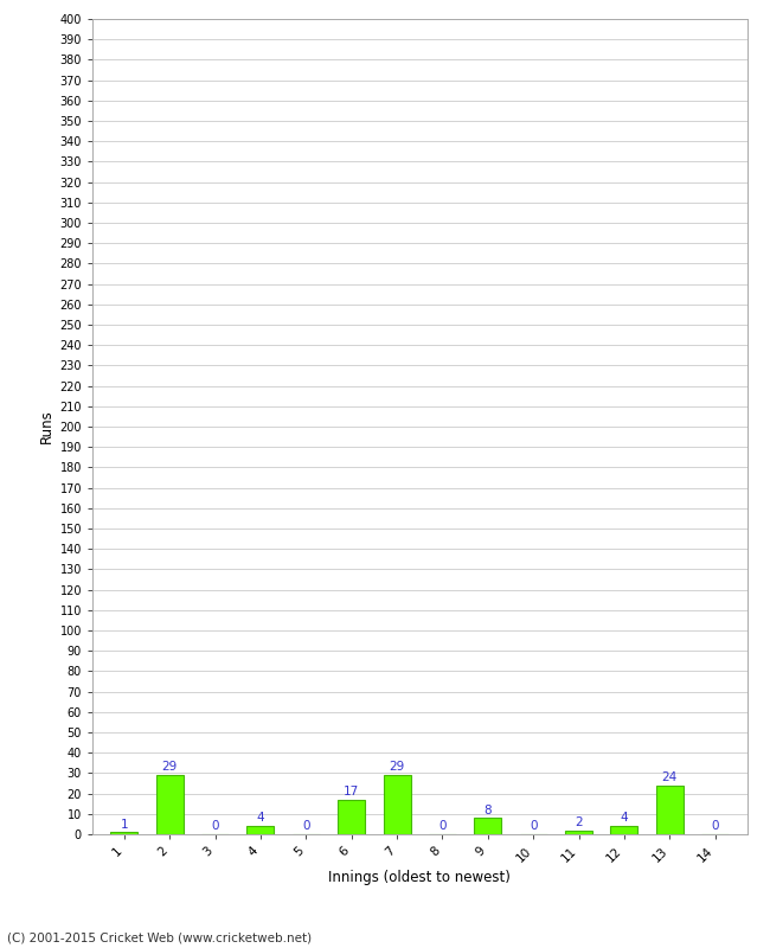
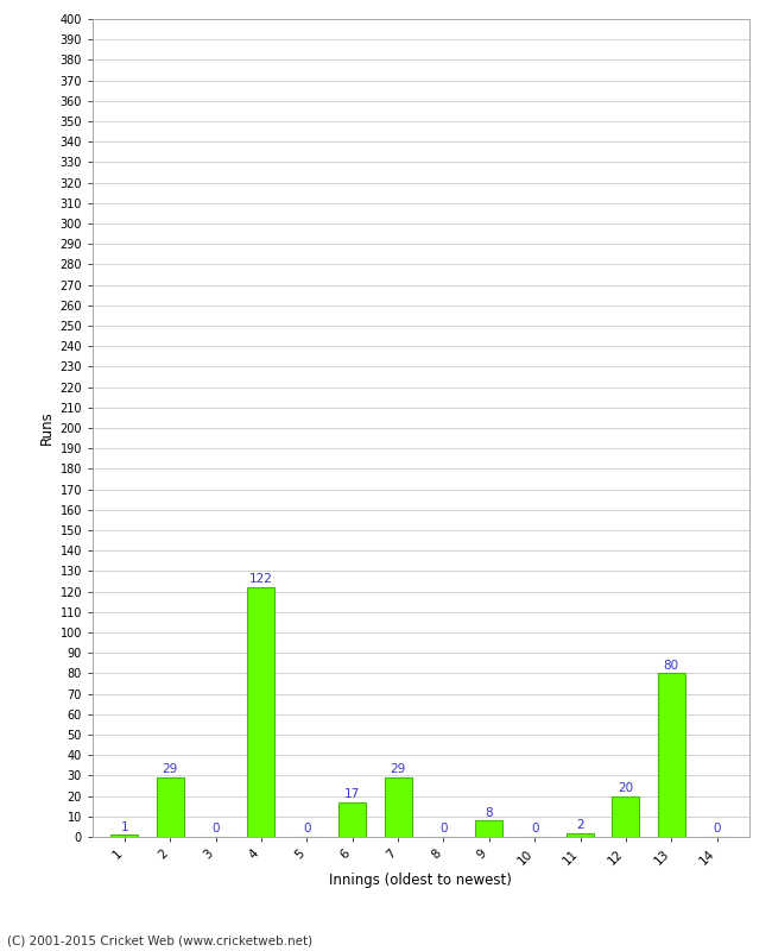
4: 4 -> 122
12: 4 -> 20
13: 24 -> 80
